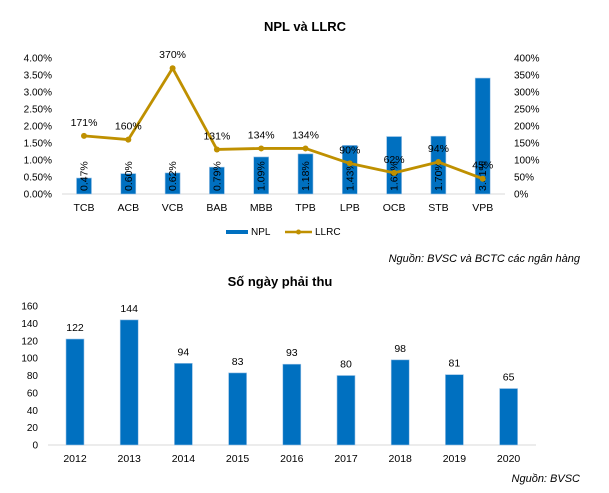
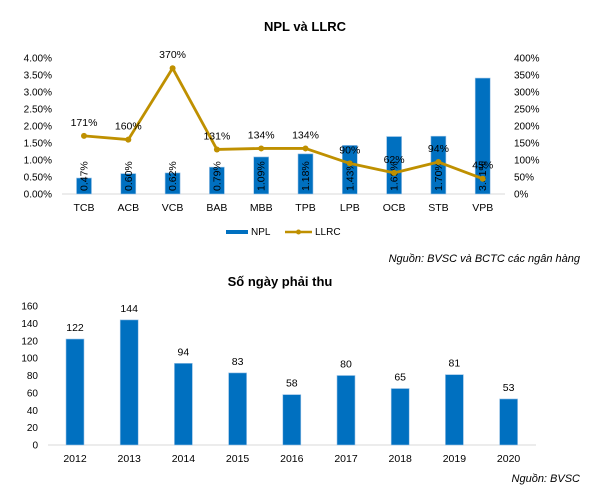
Số ngày phải thu/2016: 93 -> 58
Số ngày phải thu/2018: 98 -> 65
Số ngày phải thu/2020: 65 -> 53
